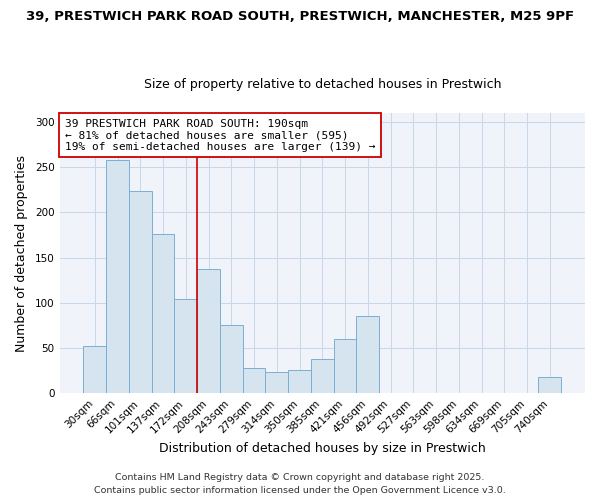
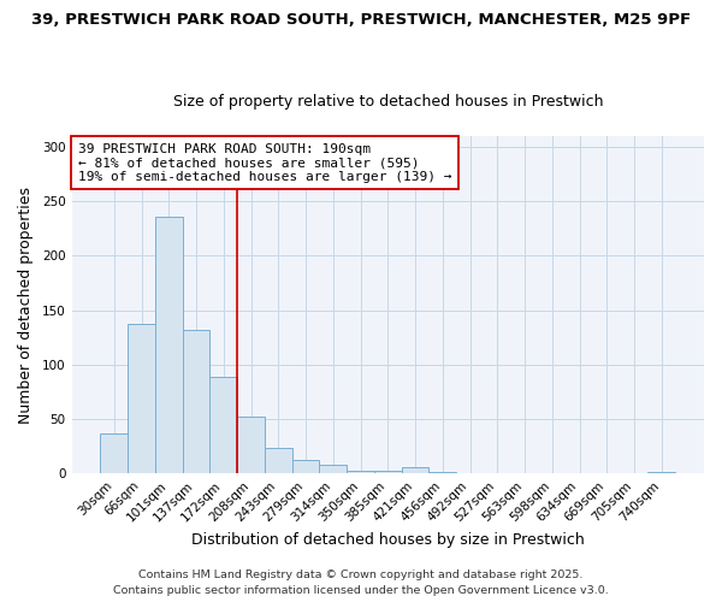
30sqm: 52 -> 37
66sqm: 258 -> 138
101sqm: 224 -> 236
137sqm: 176 -> 132
172sqm: 104 -> 89
208sqm: 138 -> 52
243sqm: 76 -> 24
279sqm: 28 -> 13
314sqm: 24 -> 8
350sqm: 26 -> 3
385sqm: 38 -> 3
421sqm: 60 -> 6
456sqm: 86 -> 1
740sqm: 18 -> 1
